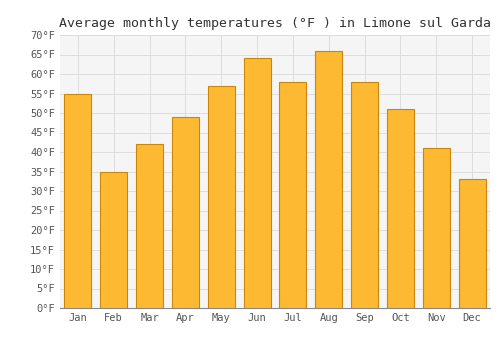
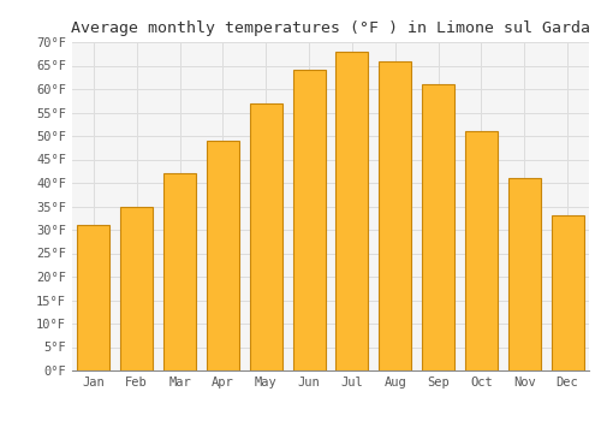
Jan: 55°F -> 31°F
Jul: 58°F -> 68°F
Sep: 58°F -> 61°F
